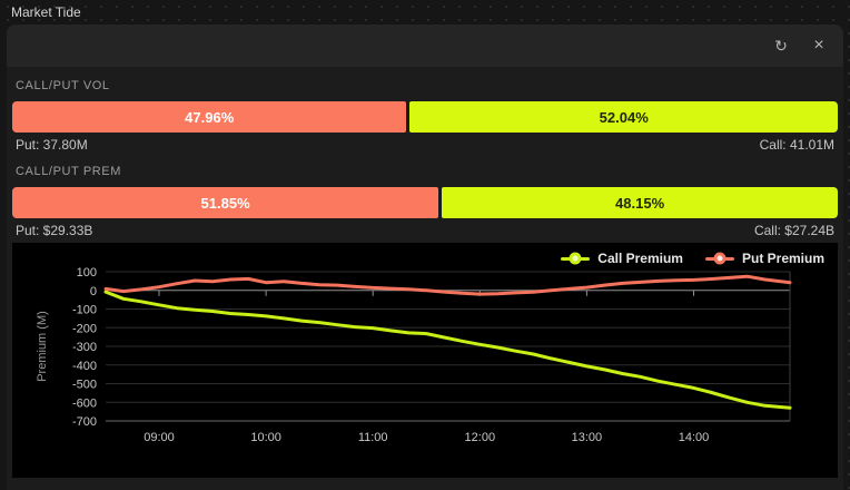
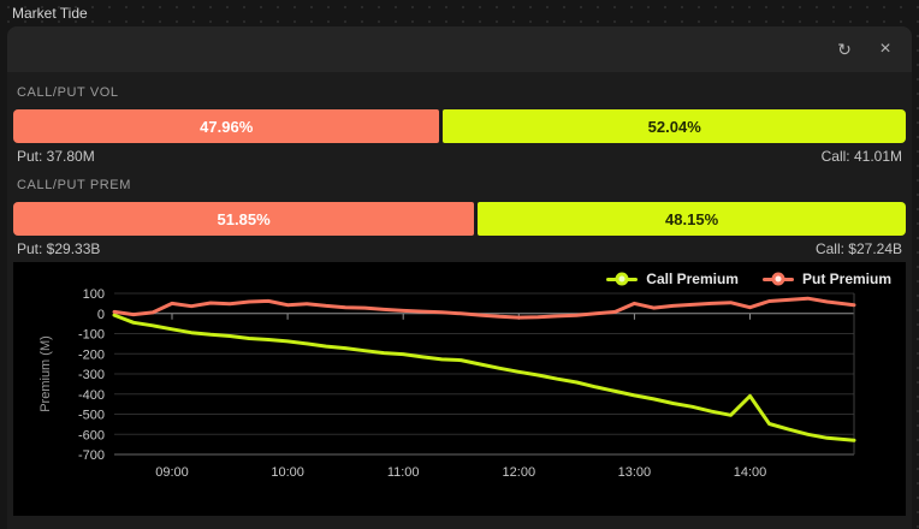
Put Premium/09:00: 20 -> 50
Put Premium/13:00: 20 -> 50
Call Premium/14:00: -520 -> -410
Put Premium/14:00: 60 -> 30
